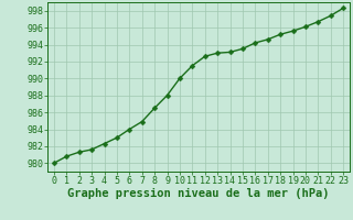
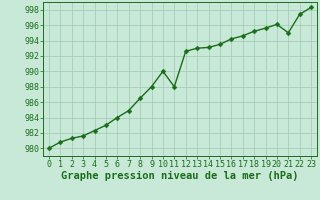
11: 991.5 -> 988.0
21: 996.7 -> 995.0
